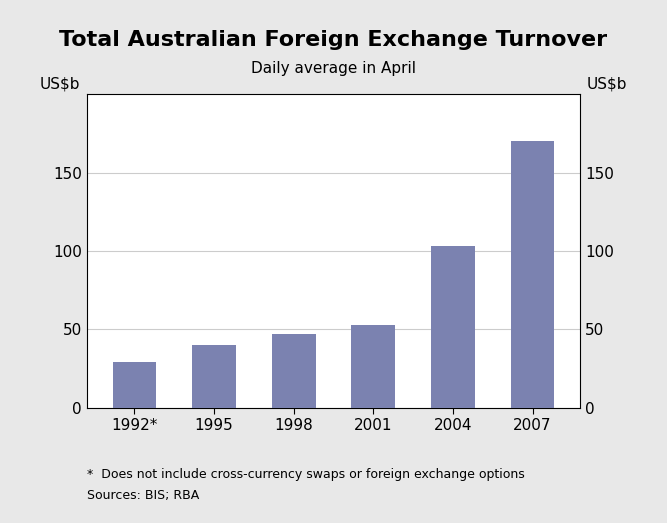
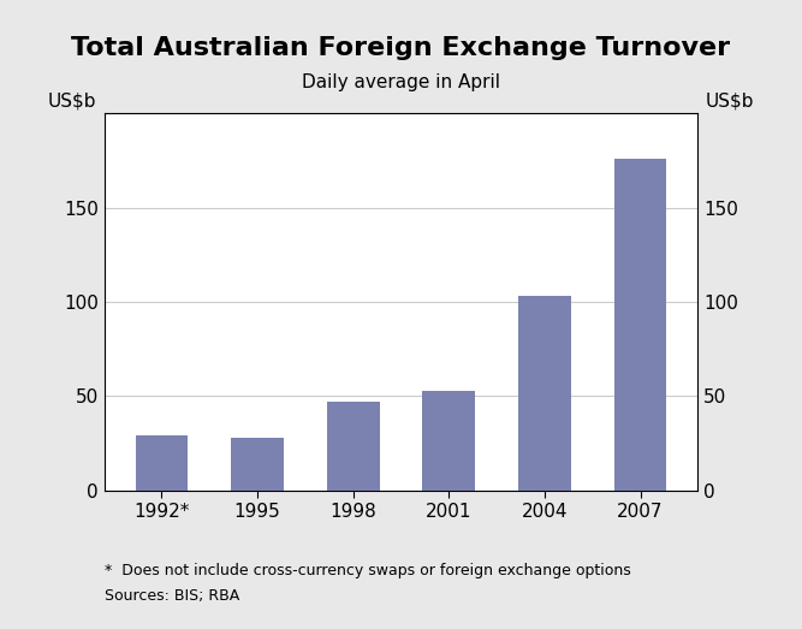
1995: 40 -> 28
2007: 170 -> 176
